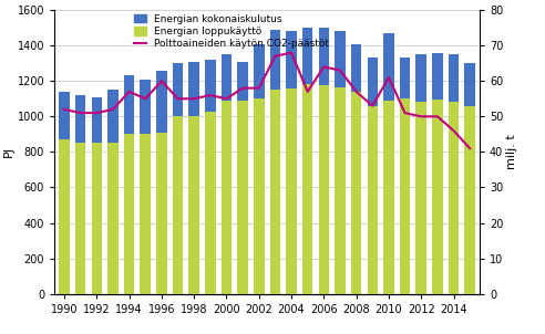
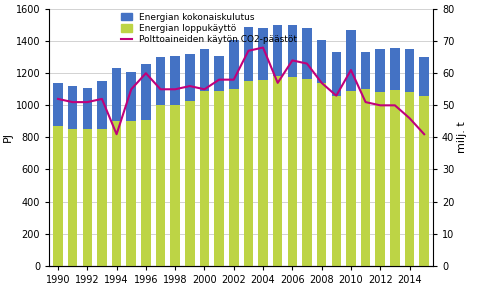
Polttoaineiden käytön CO2-päästöt/1994: 57 -> 41
